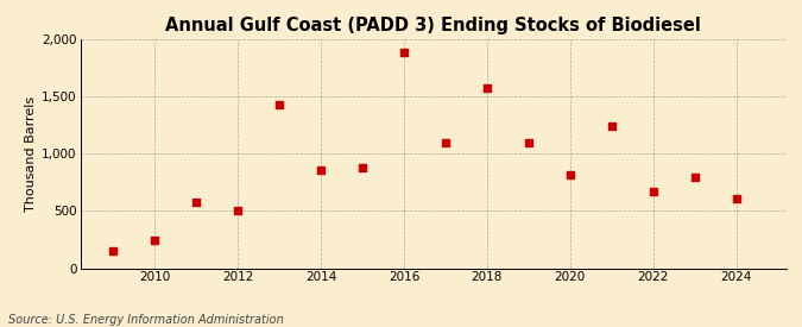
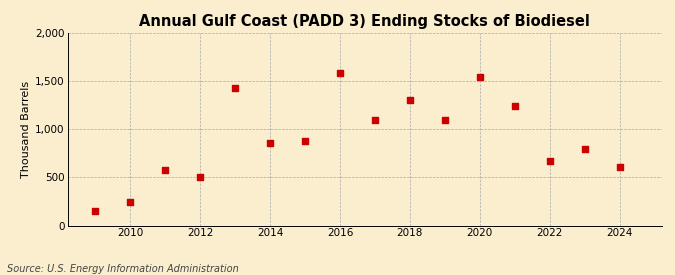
2016: 1,890 -> 1,580
2018: 1,570 -> 1,300
2020: 820 -> 1,540
